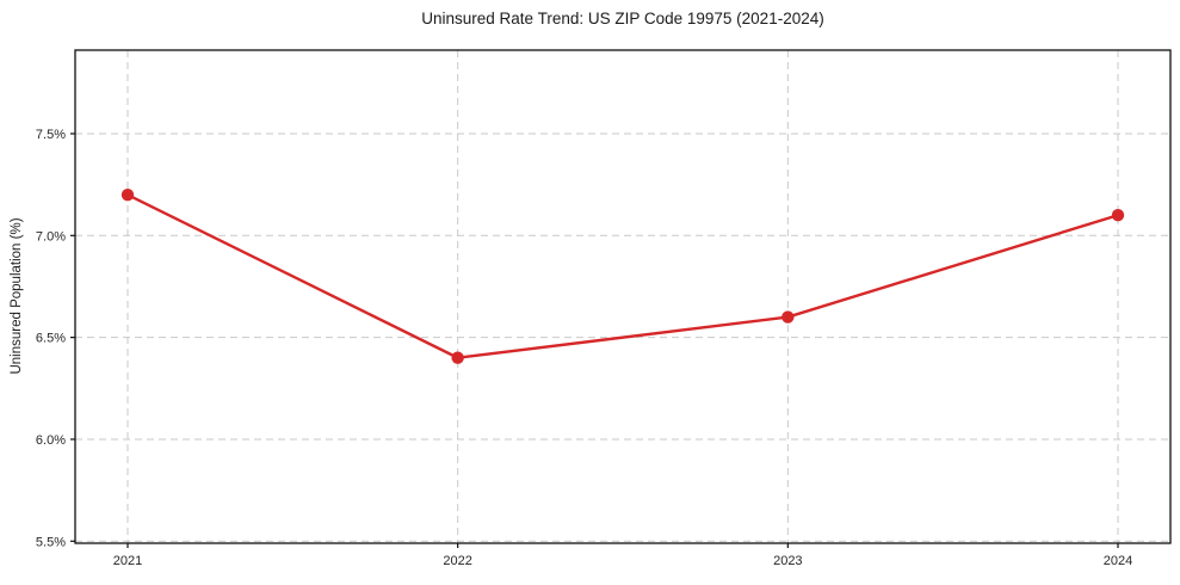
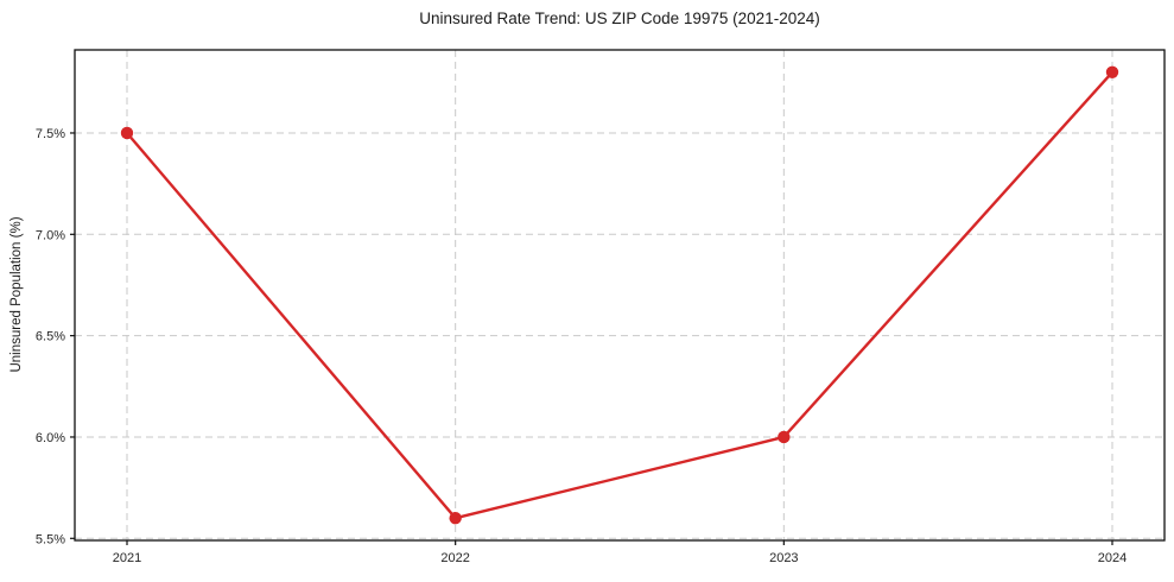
2021: 7.2% -> 7.5%
2022: 6.4% -> 5.6%
2023: 6.6% -> 6.0%
2024: 7.1% -> 7.8%
